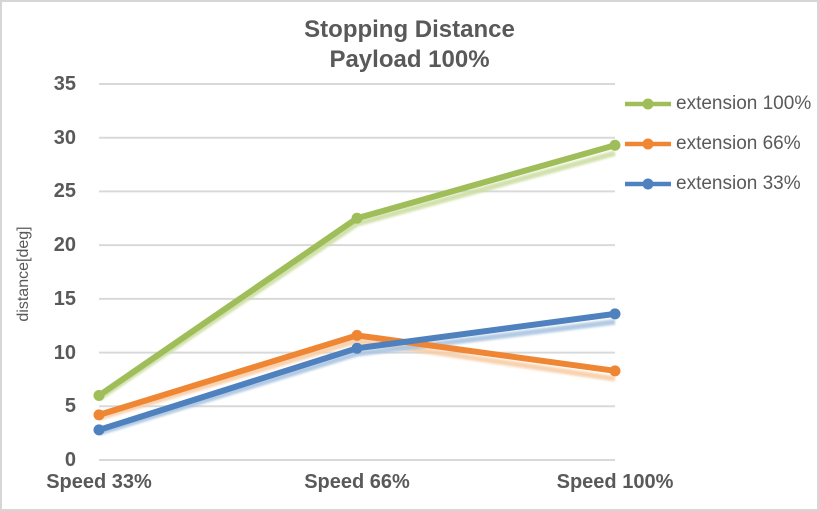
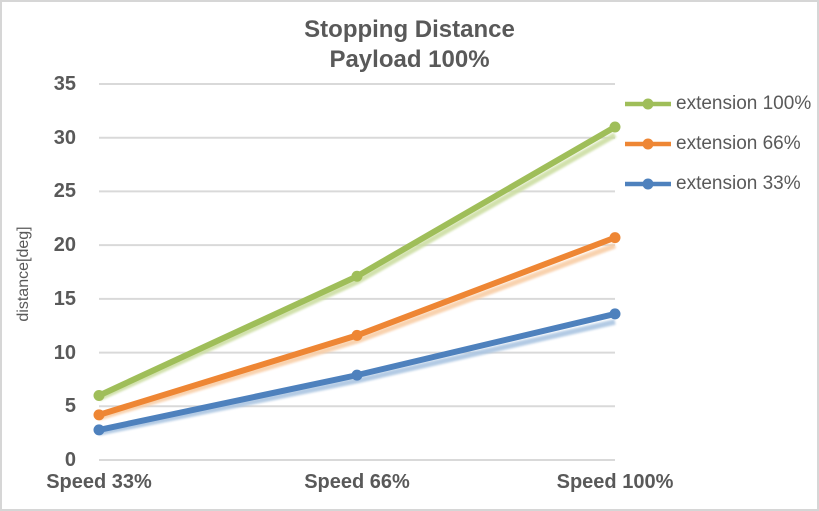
extension 100%/Speed 66%: 22.5 -> 17.1
extension 33%/Speed 66%: 10.4 -> 7.9
extension 100%/Speed 100%: 29.3 -> 31.0
extension 66%/Speed 100%: 8.3 -> 20.7
